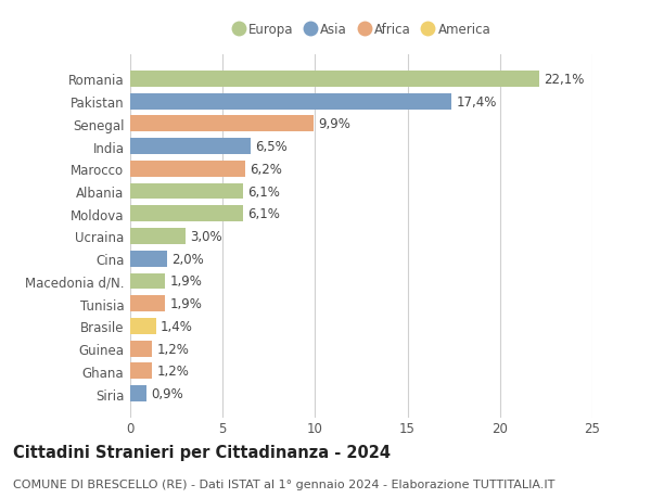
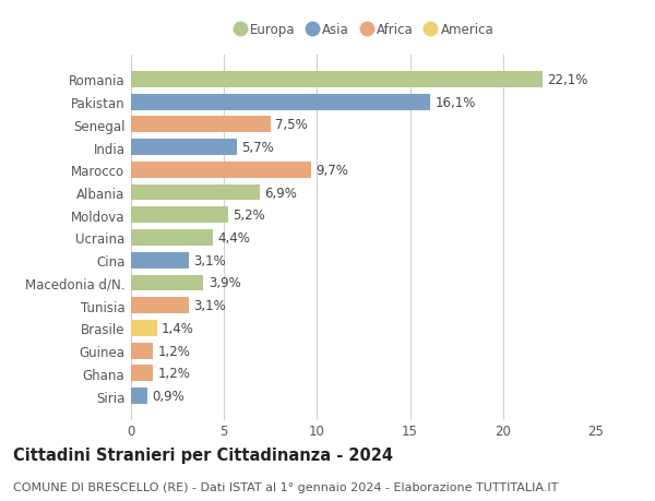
Pakistan: 17,4% -> 16,1%
Senegal: 9,9% -> 7,5%
India: 6,5% -> 5,7%
Marocco: 6,2% -> 9,7%
Albania: 6,1% -> 6,9%
Moldova: 6,1% -> 5,2%
Ucraina: 3,0% -> 4,4%
Cina: 2,0% -> 3,1%
Macedonia d/N.: 1,9% -> 3,9%
Tunisia: 1,9% -> 3,1%
